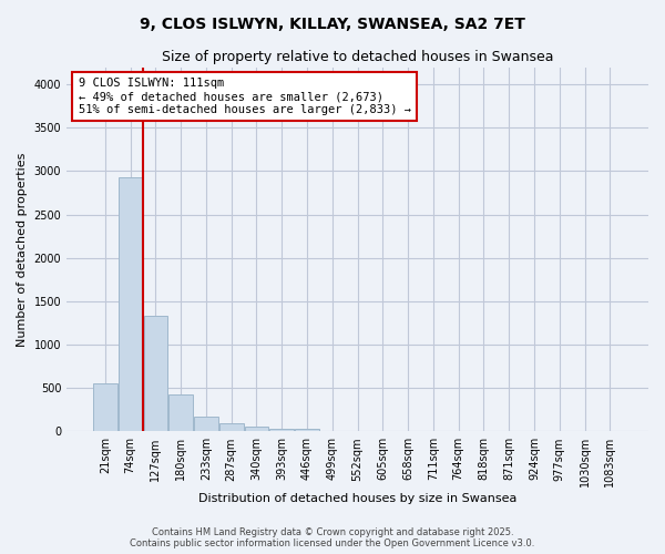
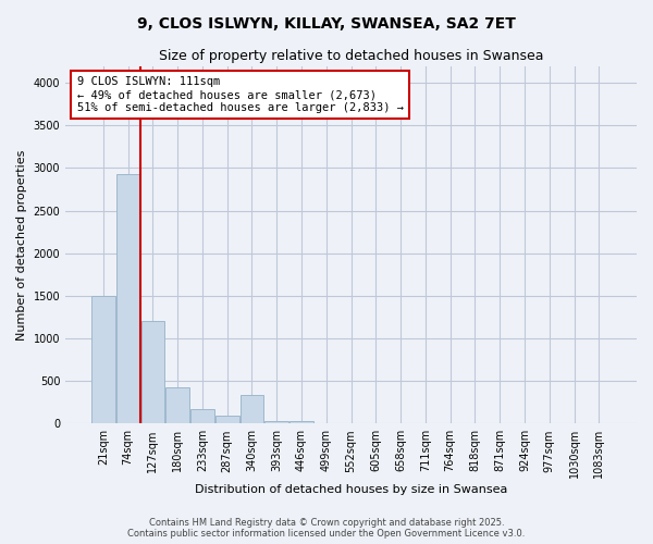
21sqm: 550 -> 1500
127sqm: 1330 -> 1200
340sqm: 50 -> 340
